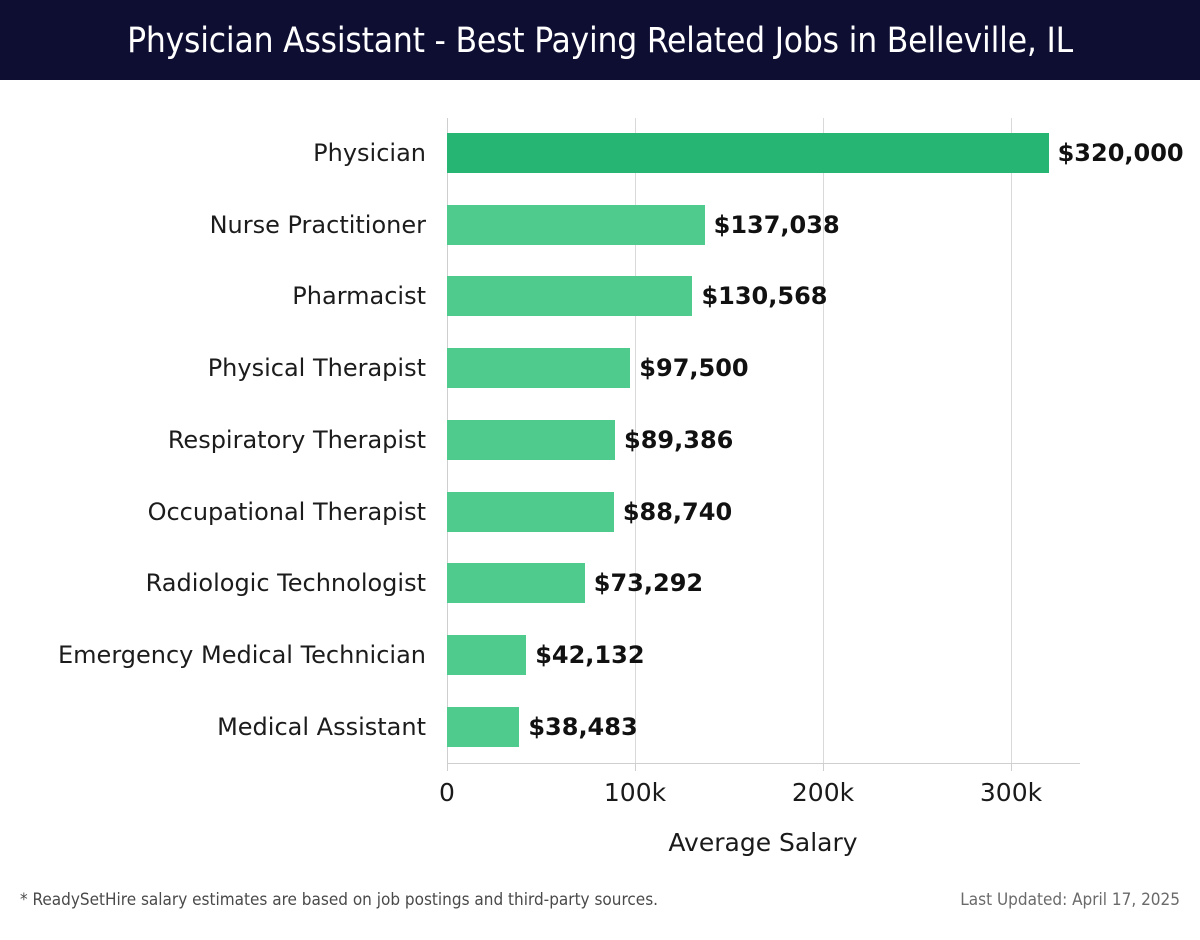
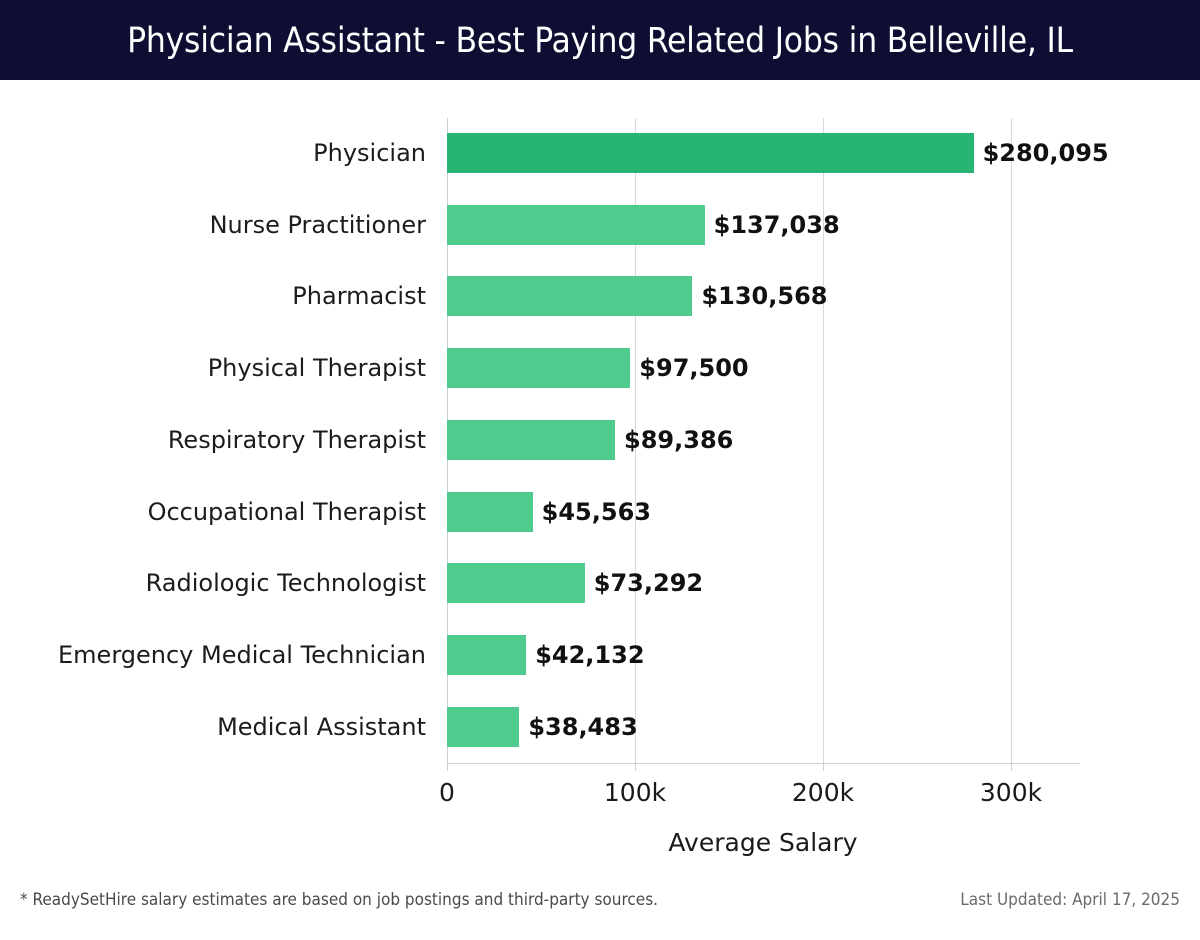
Physician: $320,000 -> $280,095
Occupational Therapist: $88,740 -> $45,563
